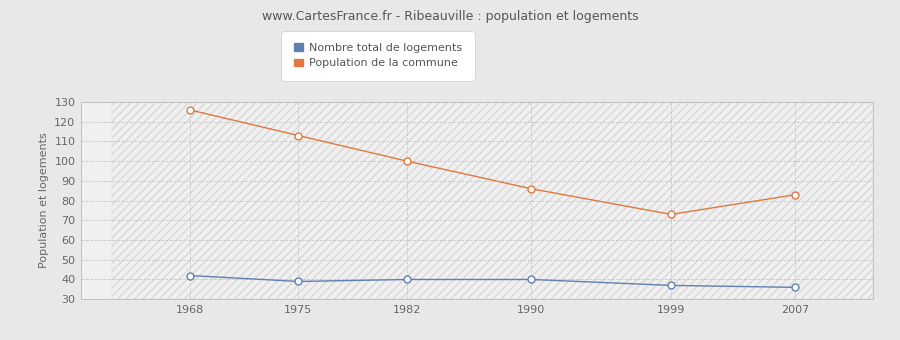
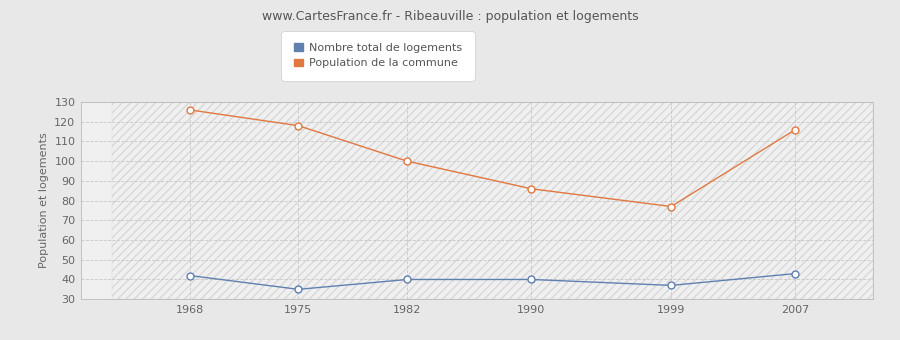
Nombre total de logements/1975: 39 -> 35
Population de la commune/1975: 113 -> 118
Population de la commune/1999: 73 -> 77
Nombre total de logements/2007: 36 -> 43
Population de la commune/2007: 83 -> 116
